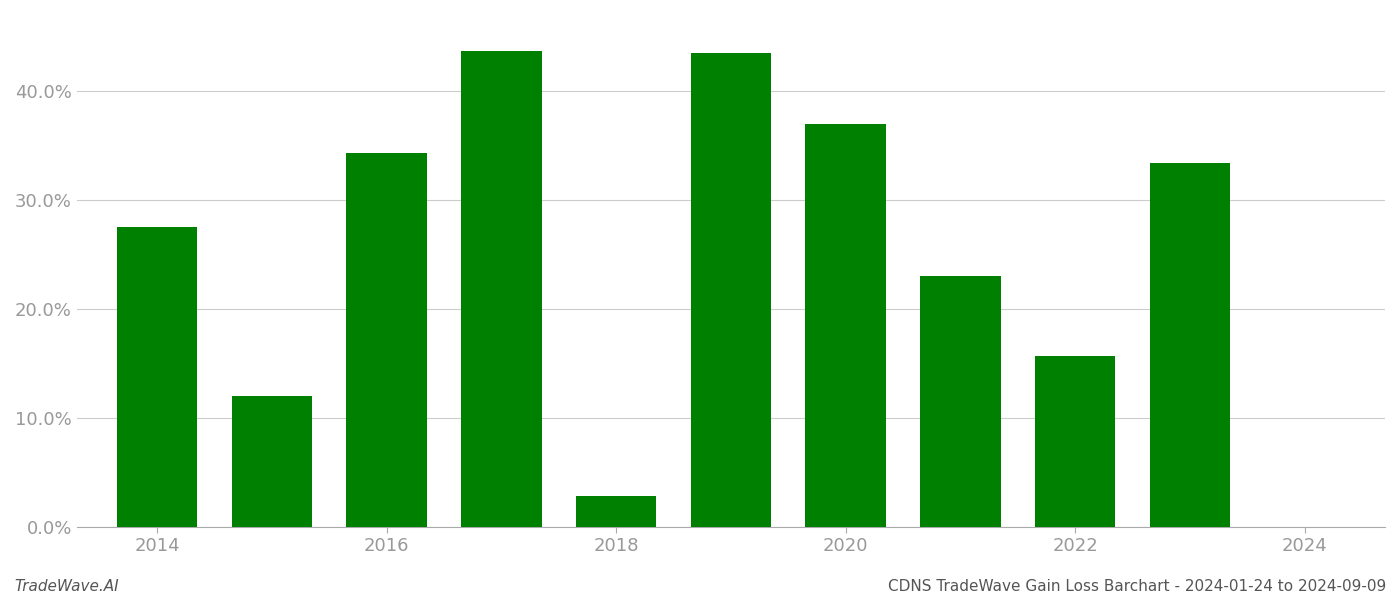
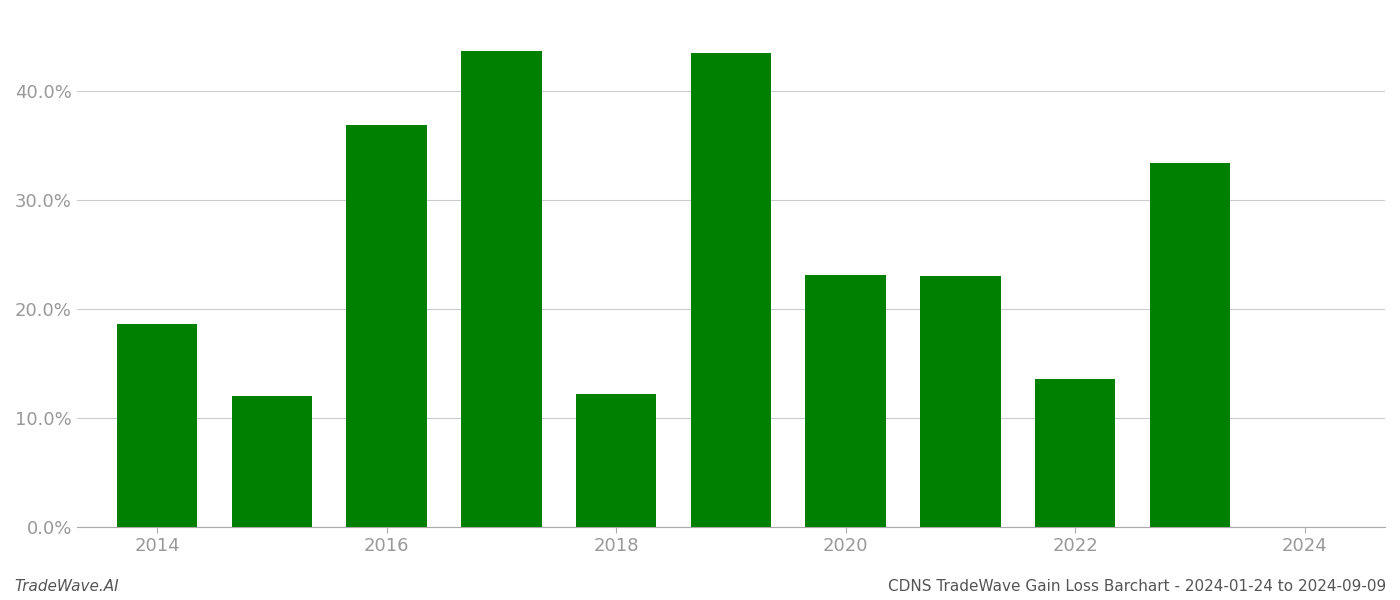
2014: 27.5% -> 18.6%
2016: 34.3% -> 36.9%
2018: 2.8% -> 12.2%
2020: 37.0% -> 23.1%
2022: 15.7% -> 13.6%
